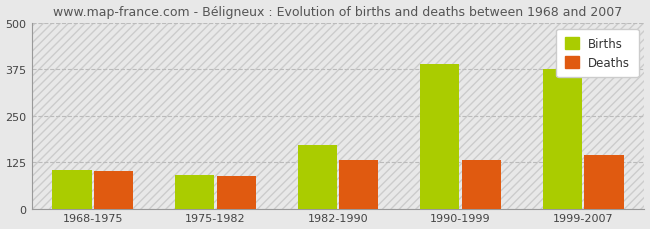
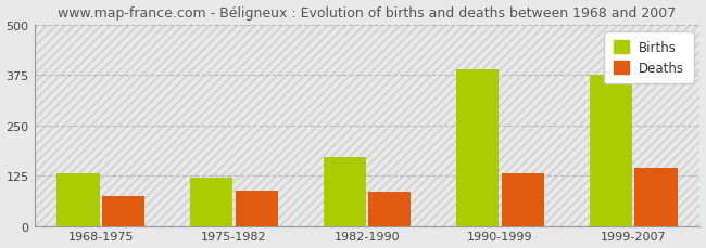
Births/1968-1975: 105 -> 132
Deaths/1968-1975: 100 -> 75
Births/1975-1982: 90 -> 119
Deaths/1982-1990: 130 -> 85
